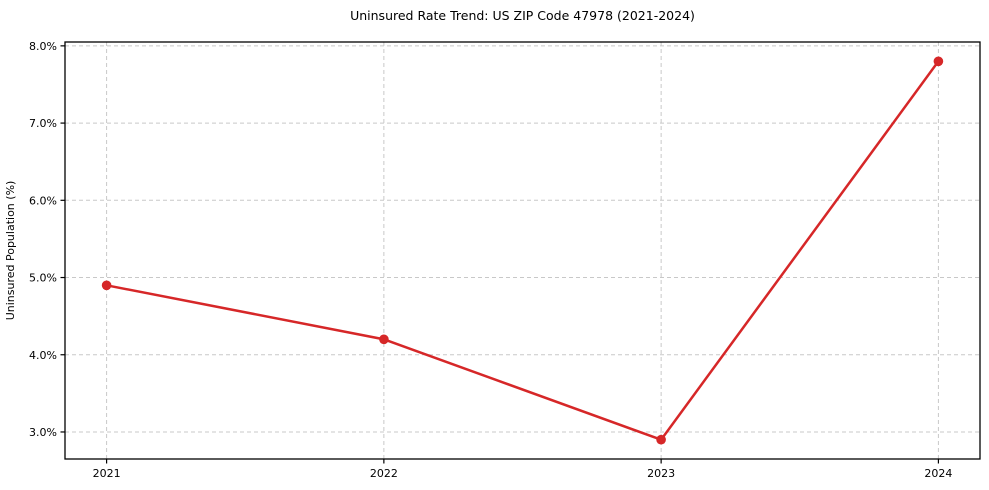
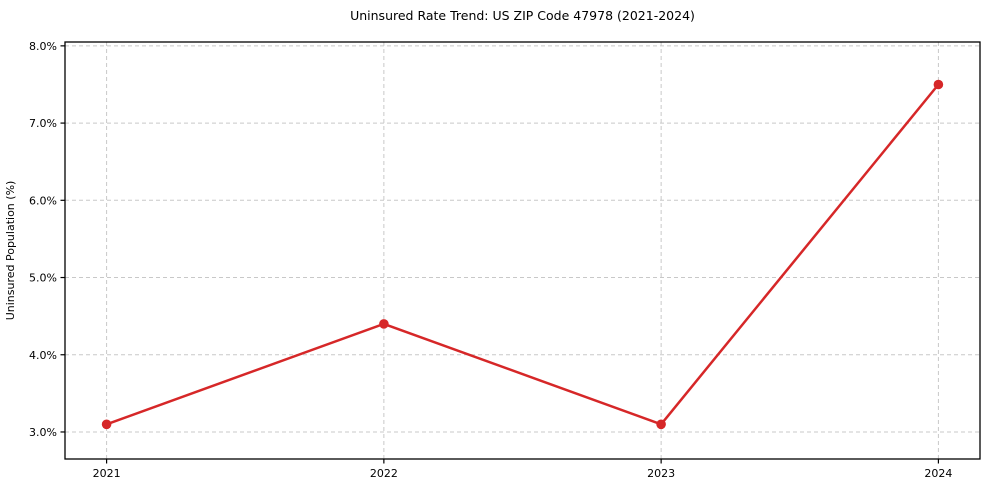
2021: 4.9% -> 3.1%
2022: 4.2% -> 4.4%
2023: 2.9% -> 3.1%
2024: 7.8% -> 7.5%
